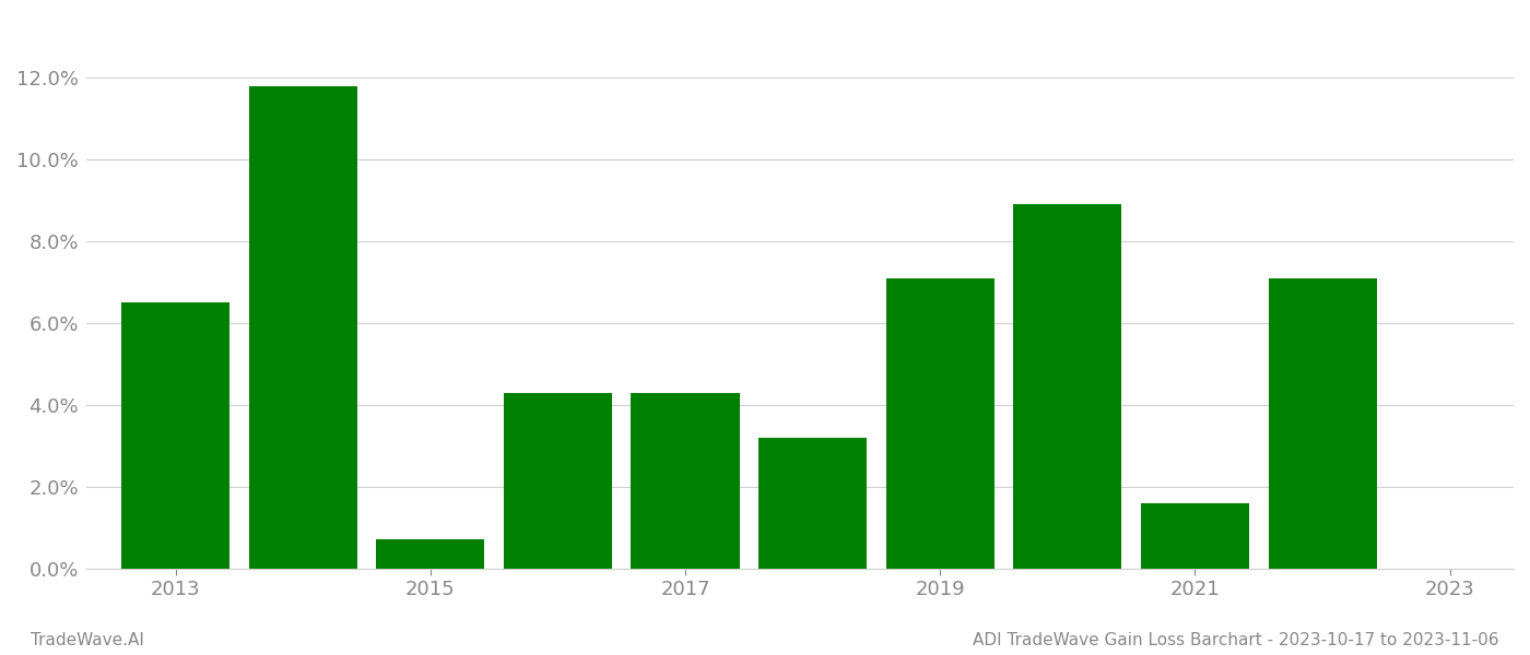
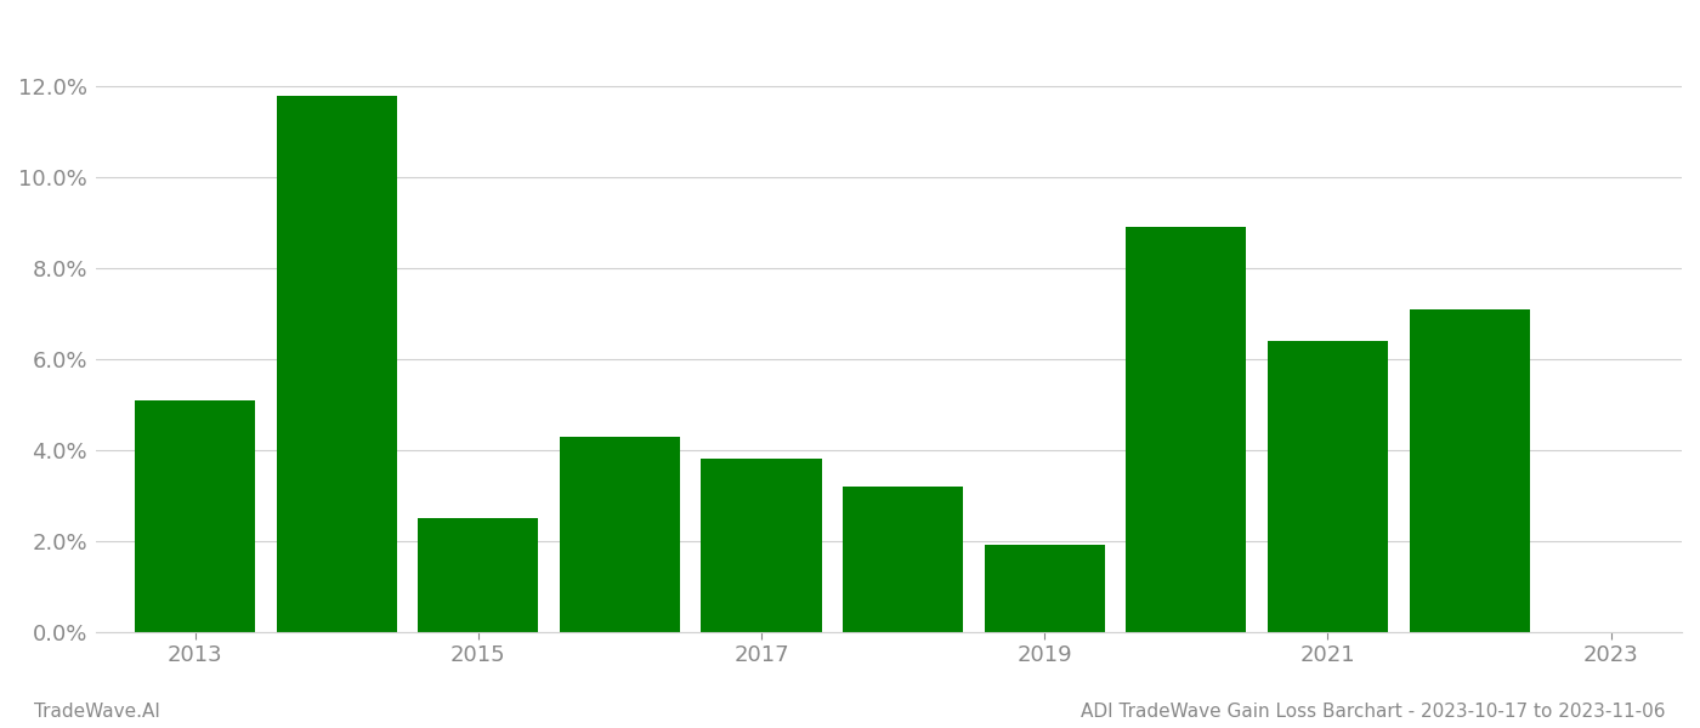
2013: 6.5% -> 5.1%
2015: 0.7% -> 2.5%
2017: 4.3% -> 3.8%
2019: 7.1% -> 1.9%
2021: 1.6% -> 6.4%
